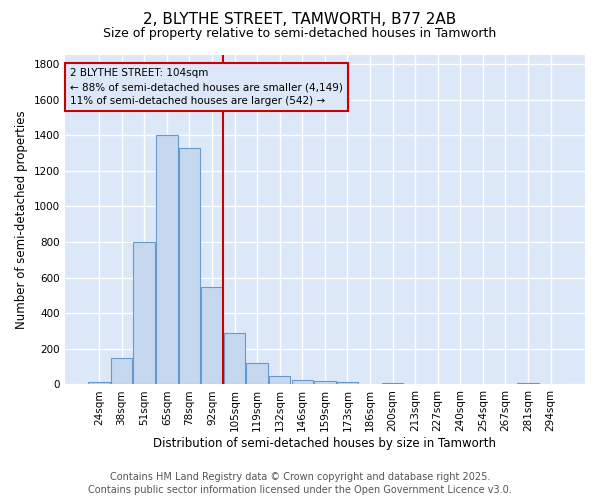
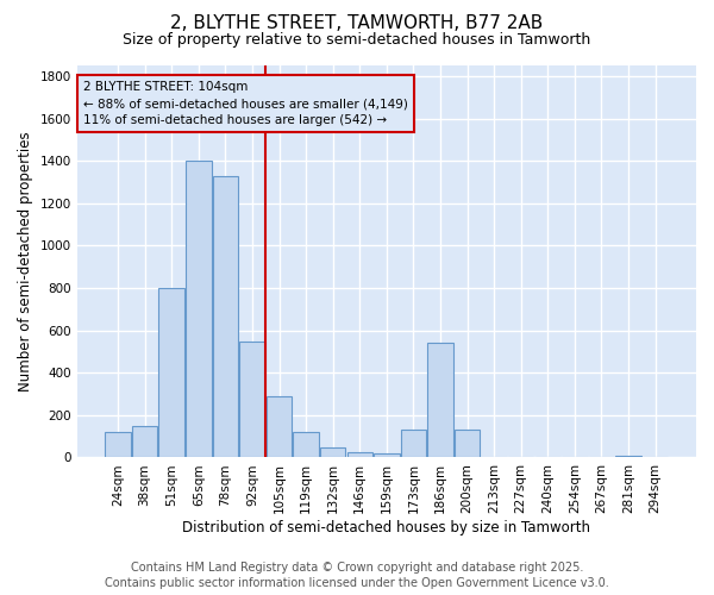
24sqm: 20 -> 120
173sqm: 20 -> 130
186sqm: 0 -> 540
200sqm: 10 -> 130
